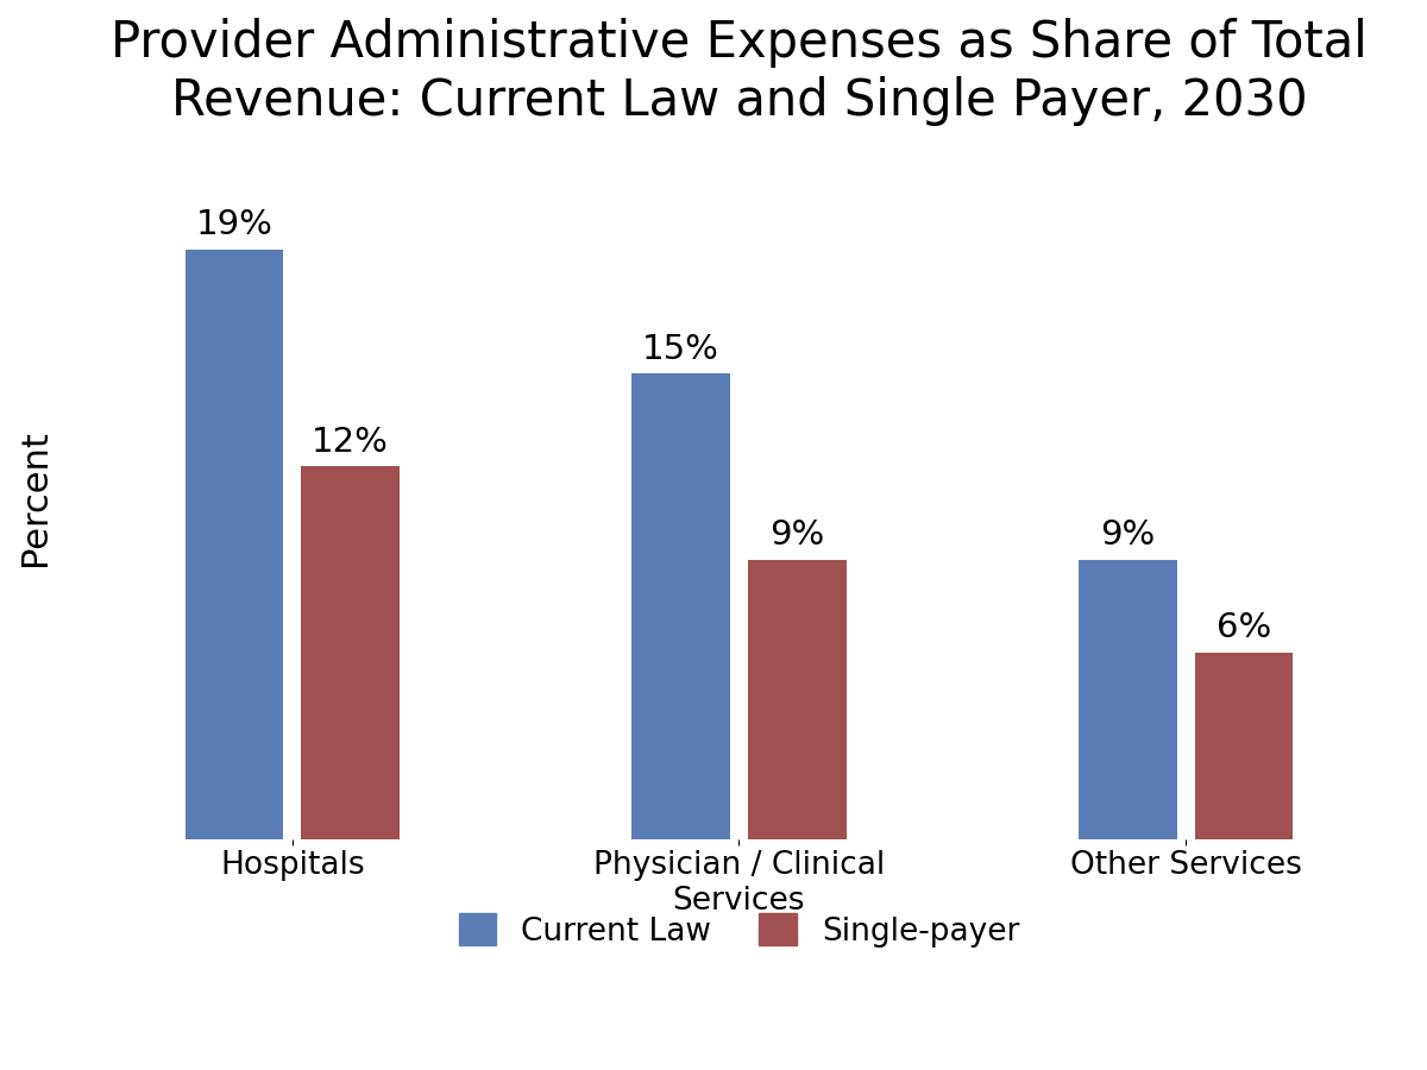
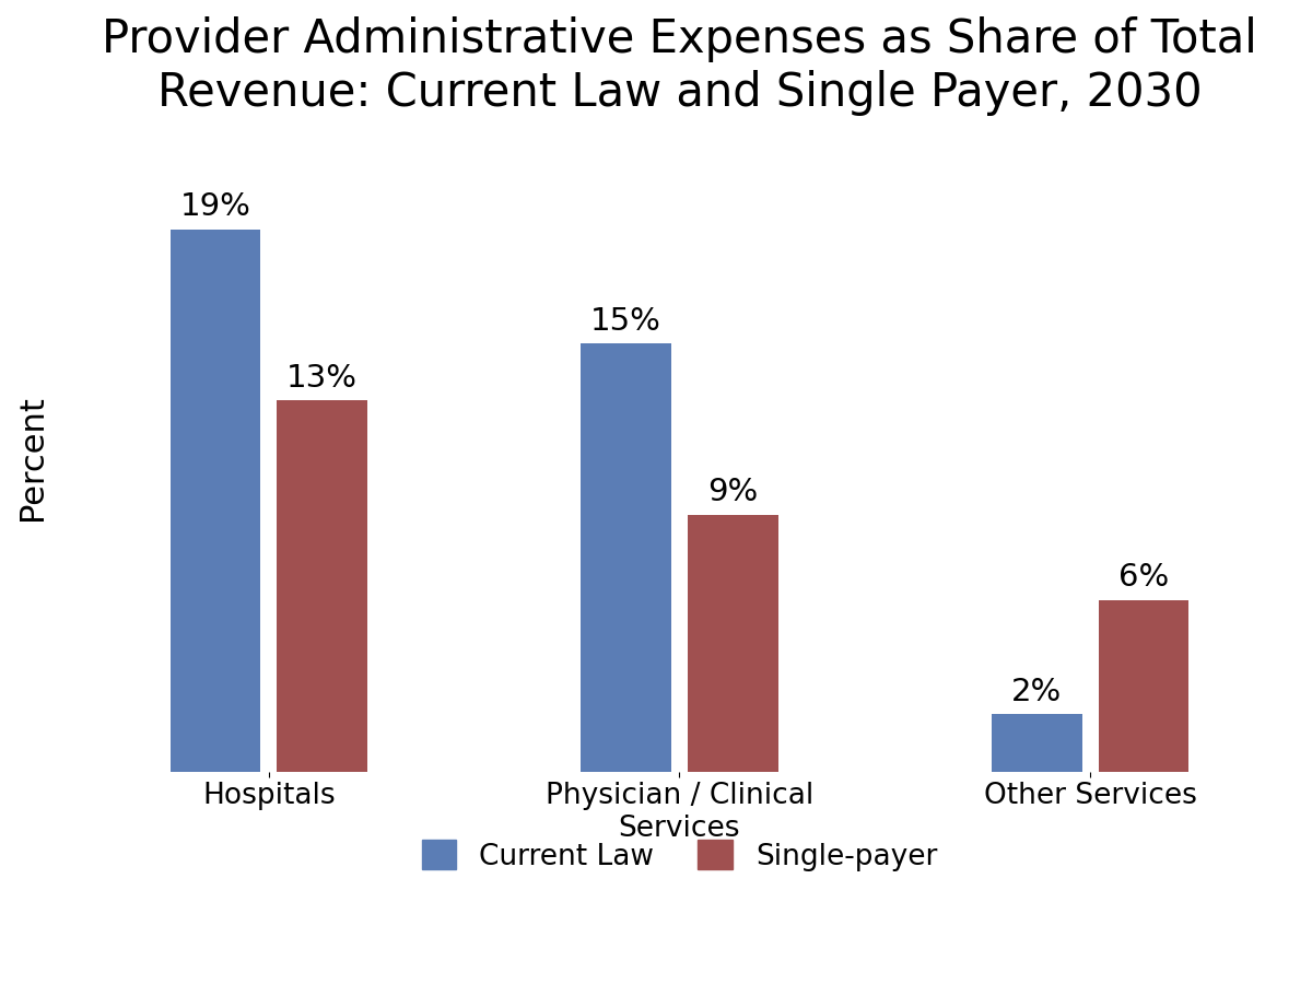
Single-payer/Hospitals: 12% -> 13%
Current Law/Other Services: 9% -> 2%
